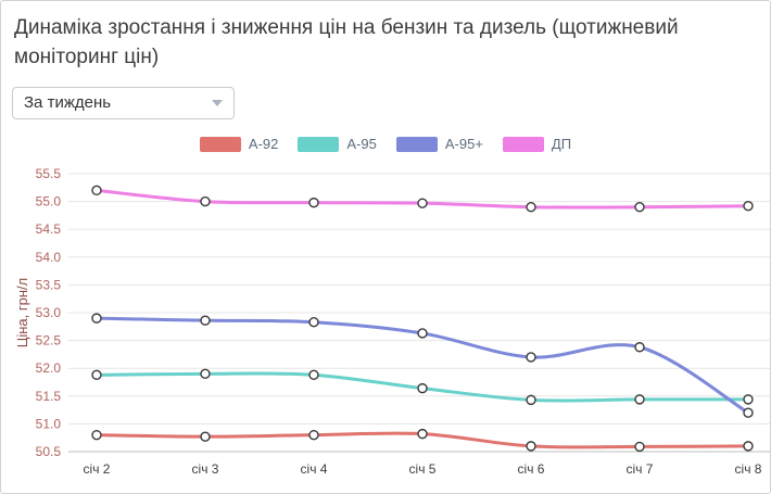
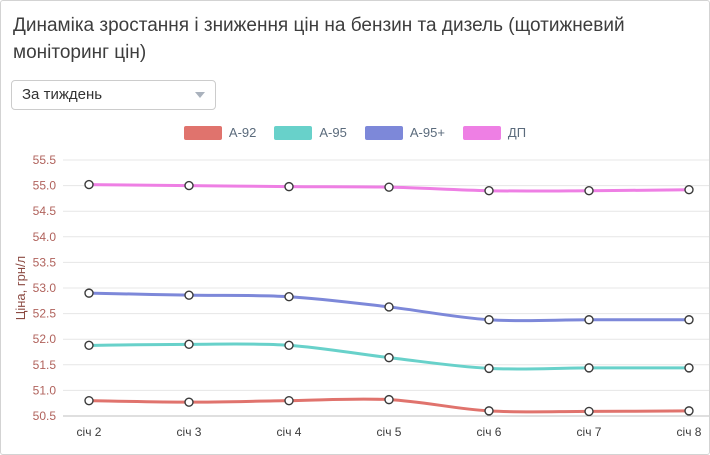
ДП/січ 2: 55.2 -> 55.0
А-95+/січ 6: 52.2 -> 52.4
А-95+/січ 8: 51.2 -> 52.4
